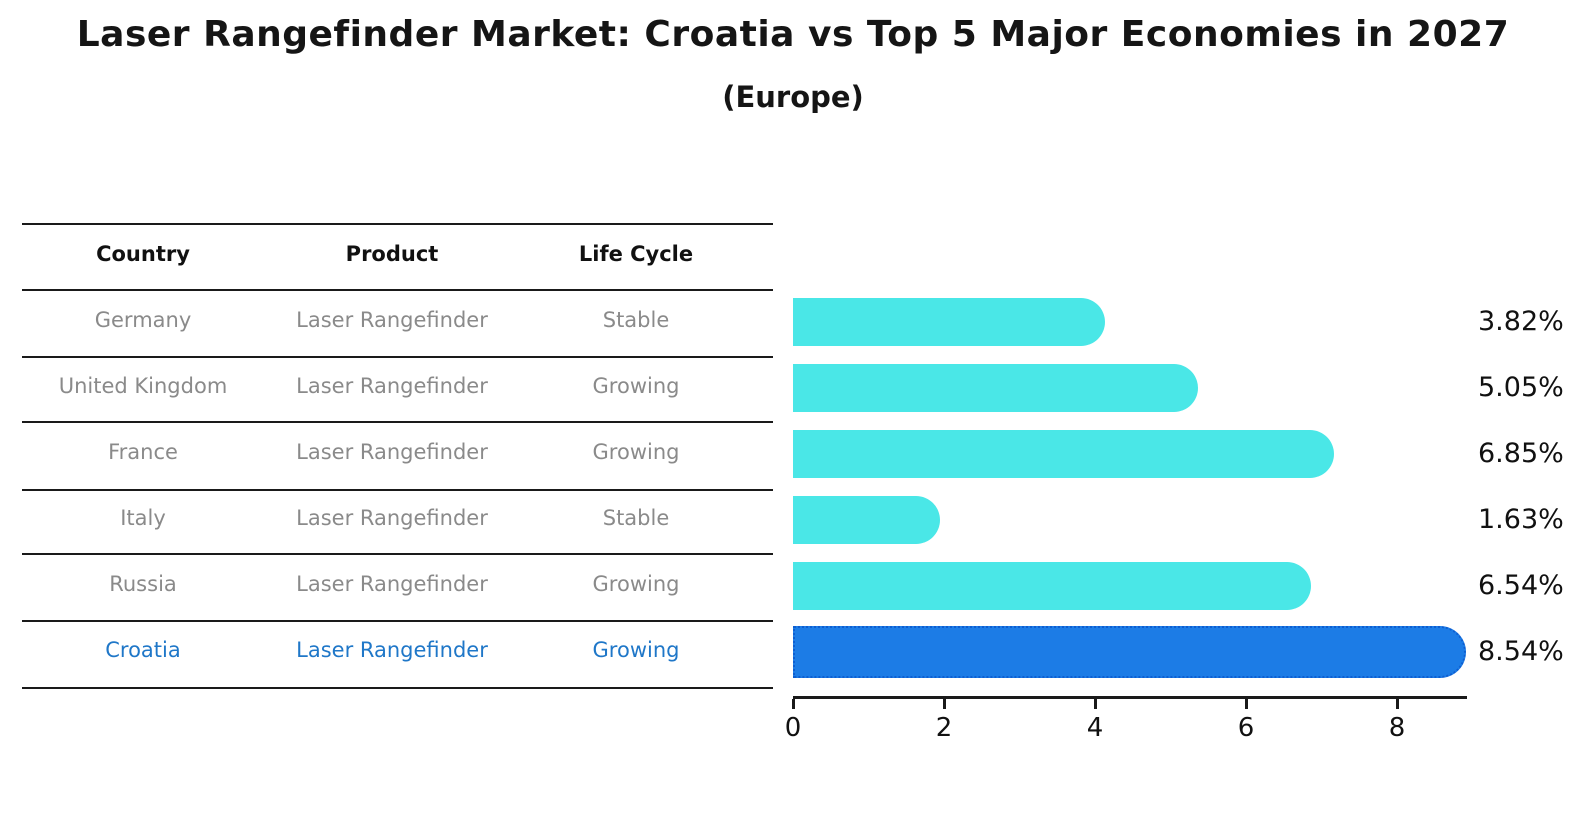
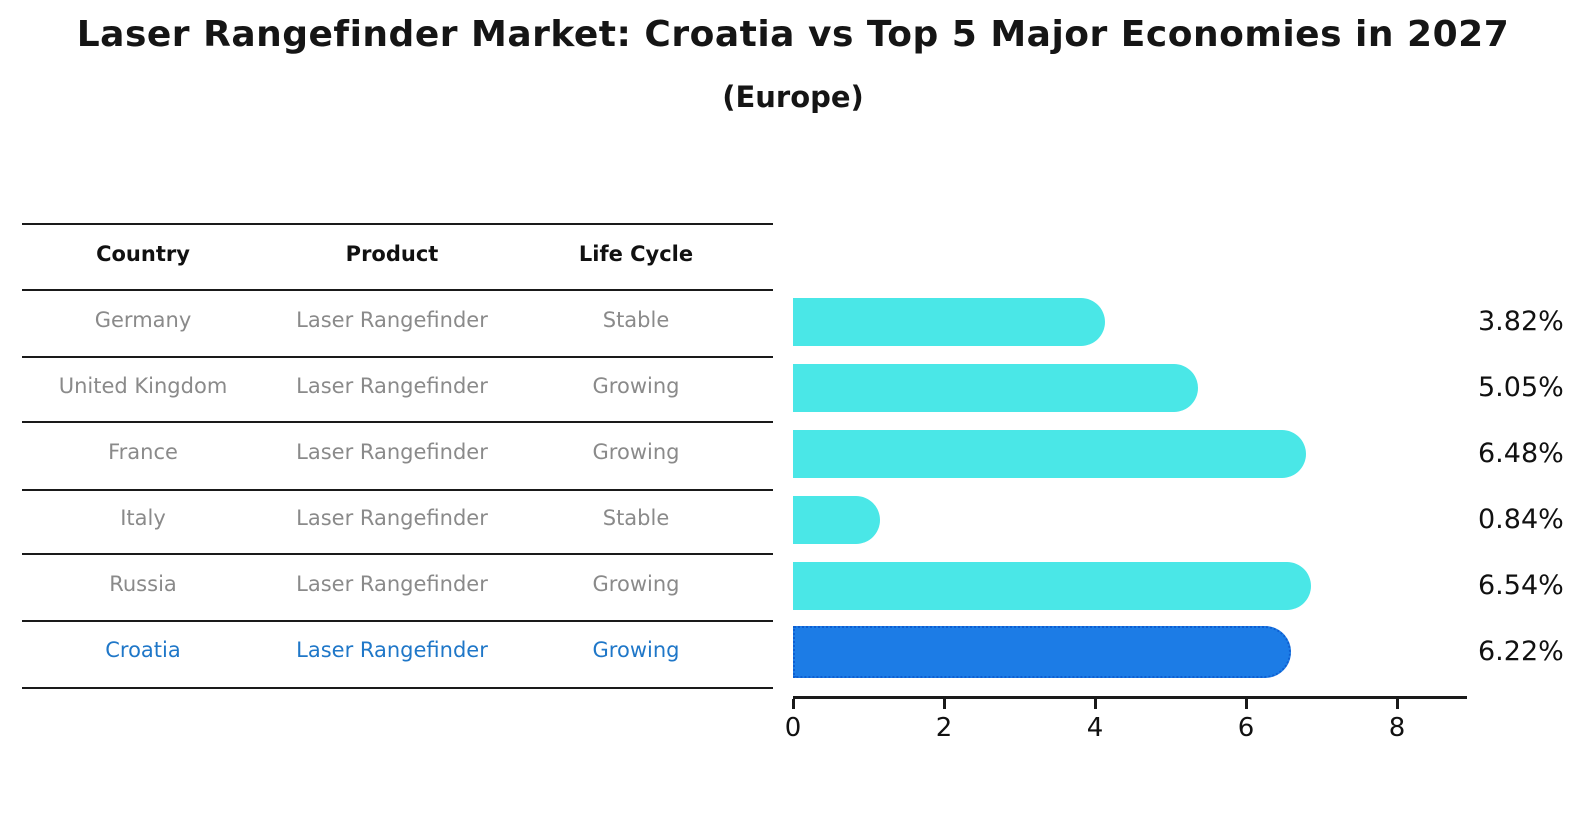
France: 6.85% -> 6.48%
Italy: 1.63% -> 0.84%
Croatia: 8.54% -> 6.22%
